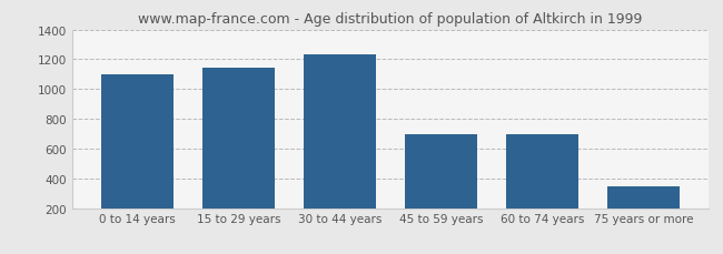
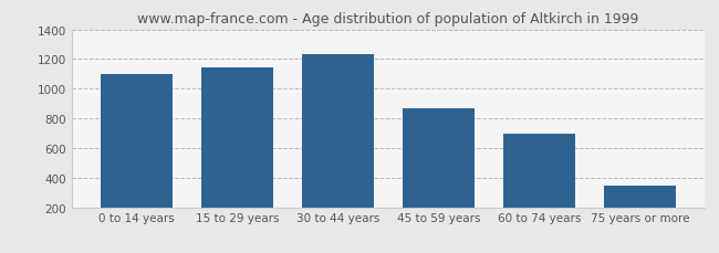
45 to 59 years: 700 -> 860
